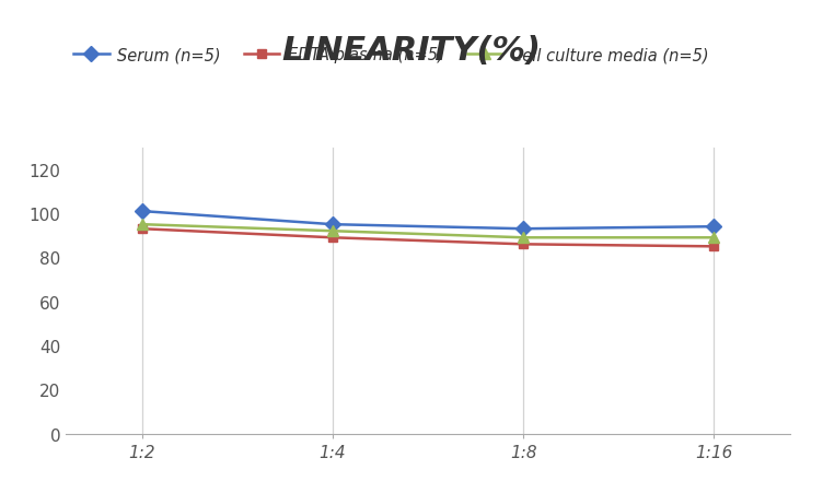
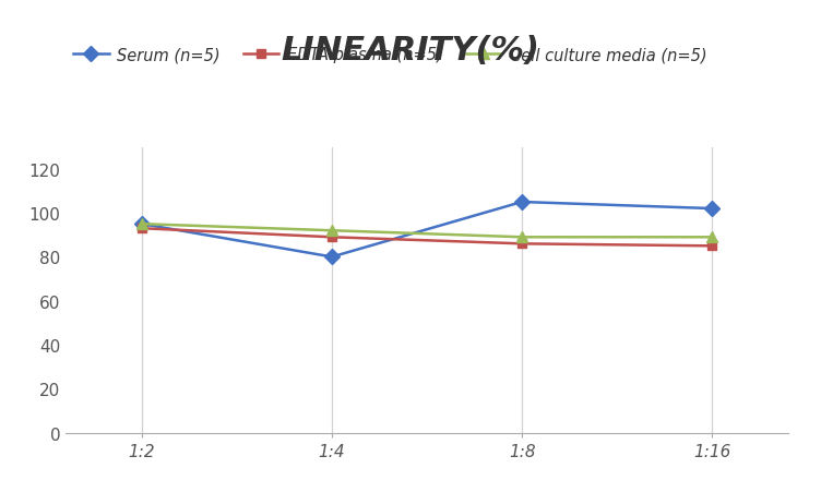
Serum (n=5)/1:2: 101 -> 95
Serum (n=5)/1:4: 95 -> 80
Serum (n=5)/1:8: 93 -> 105
Serum (n=5)/1:16: 94 -> 102
